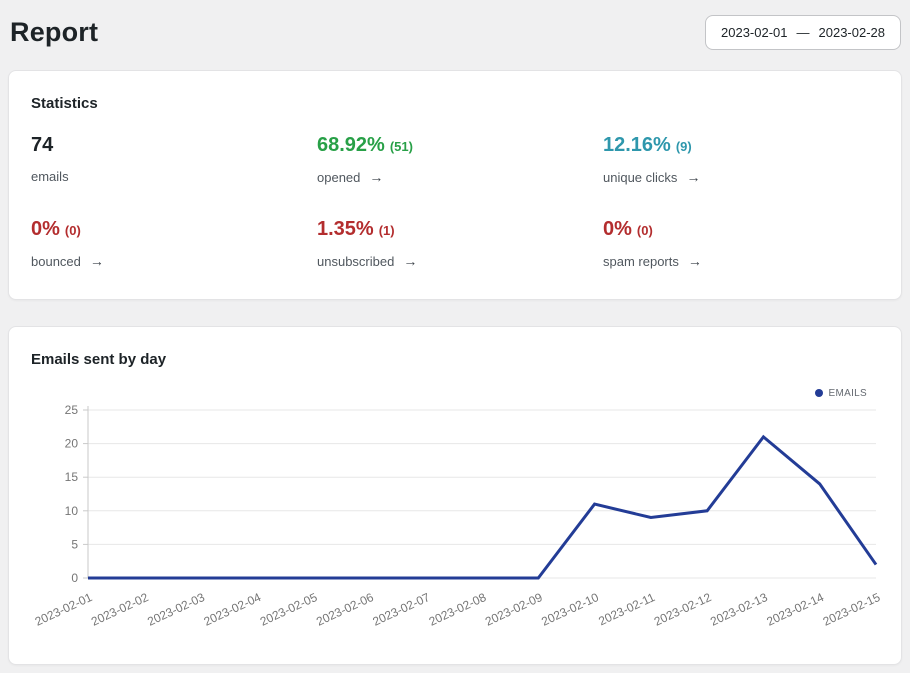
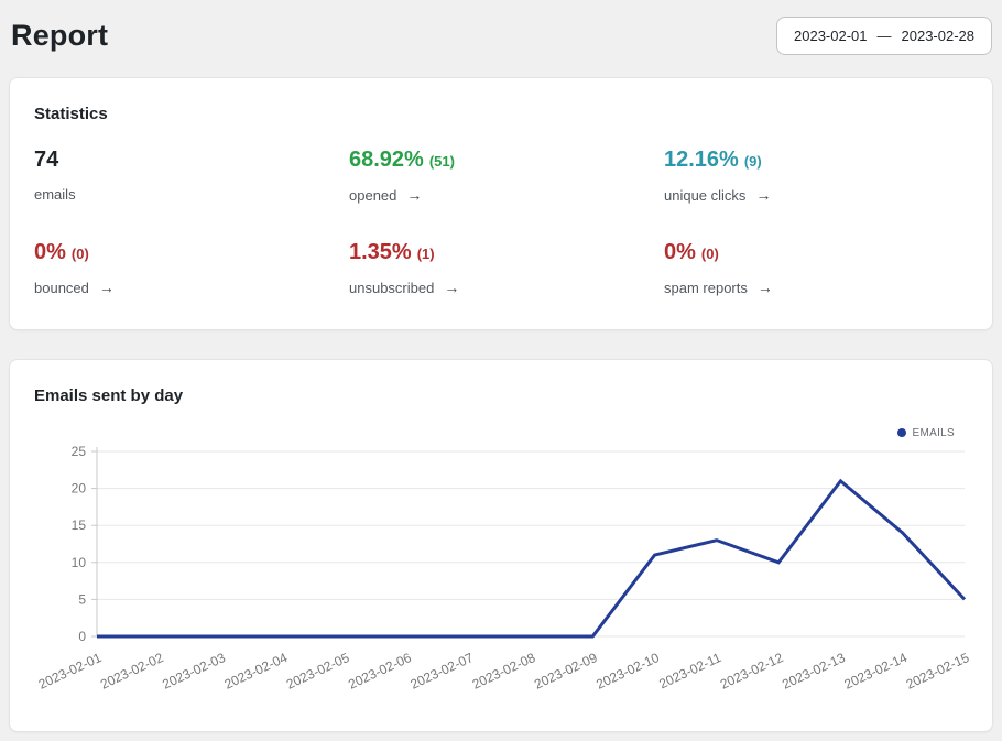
2023-02-11: 9 -> 13
2023-02-15: 2 -> 5
